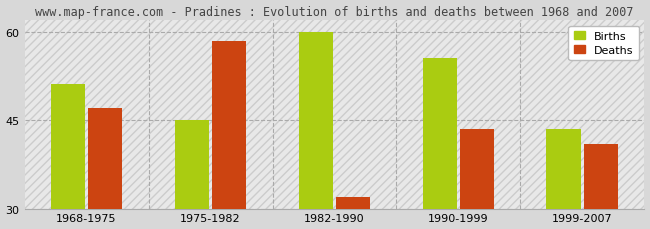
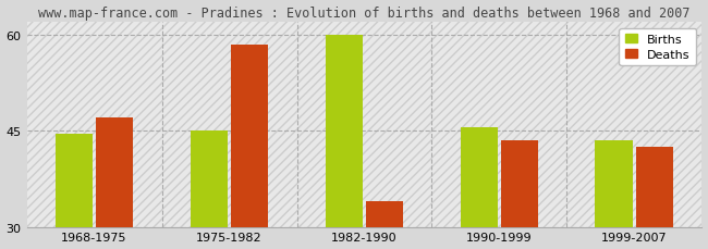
Births/1968-1975: 51.2 -> 44.5
Deaths/1982-1990: 32.0 -> 34.0
Births/1990-1999: 55.6 -> 45.5
Deaths/1999-2007: 41.0 -> 42.5
